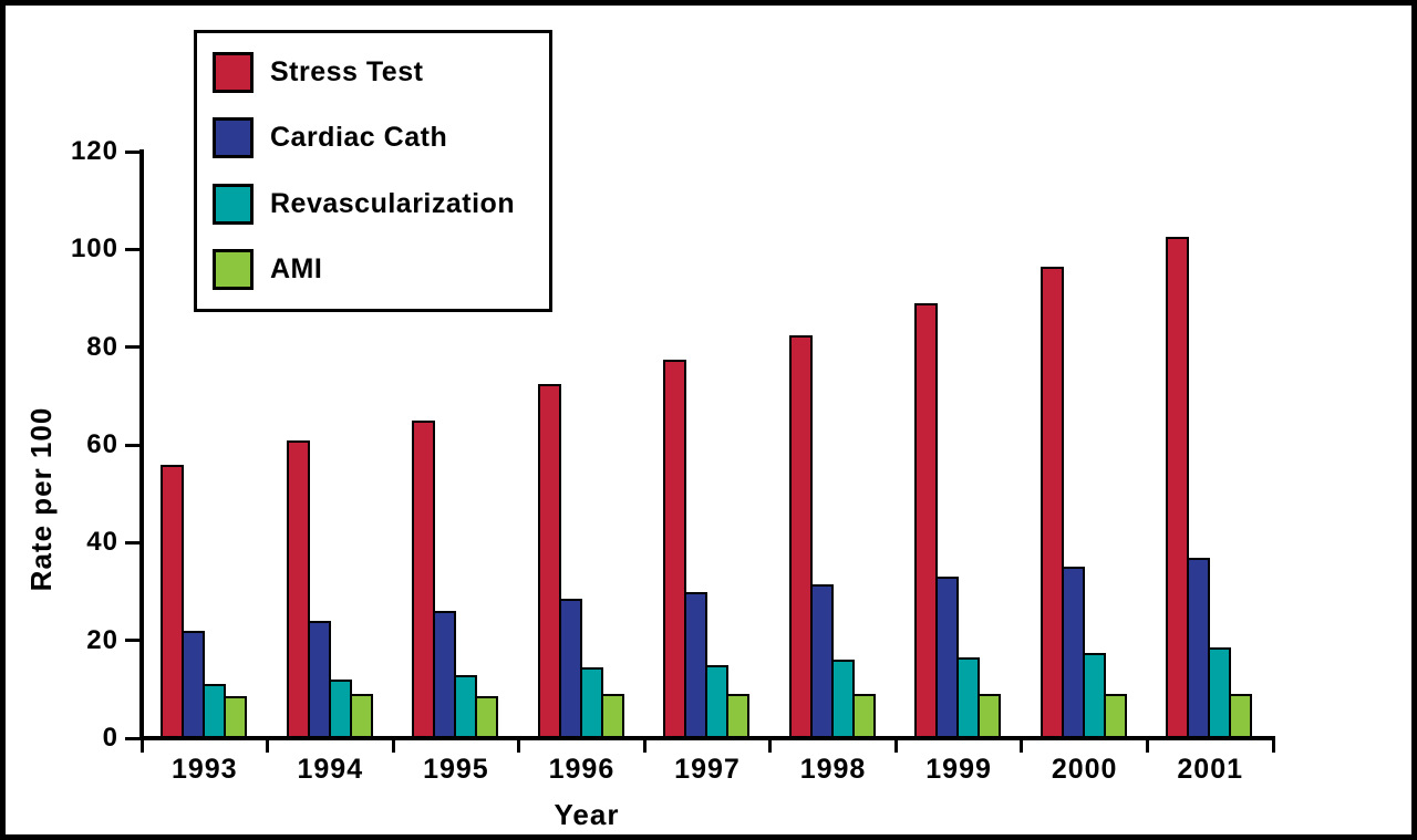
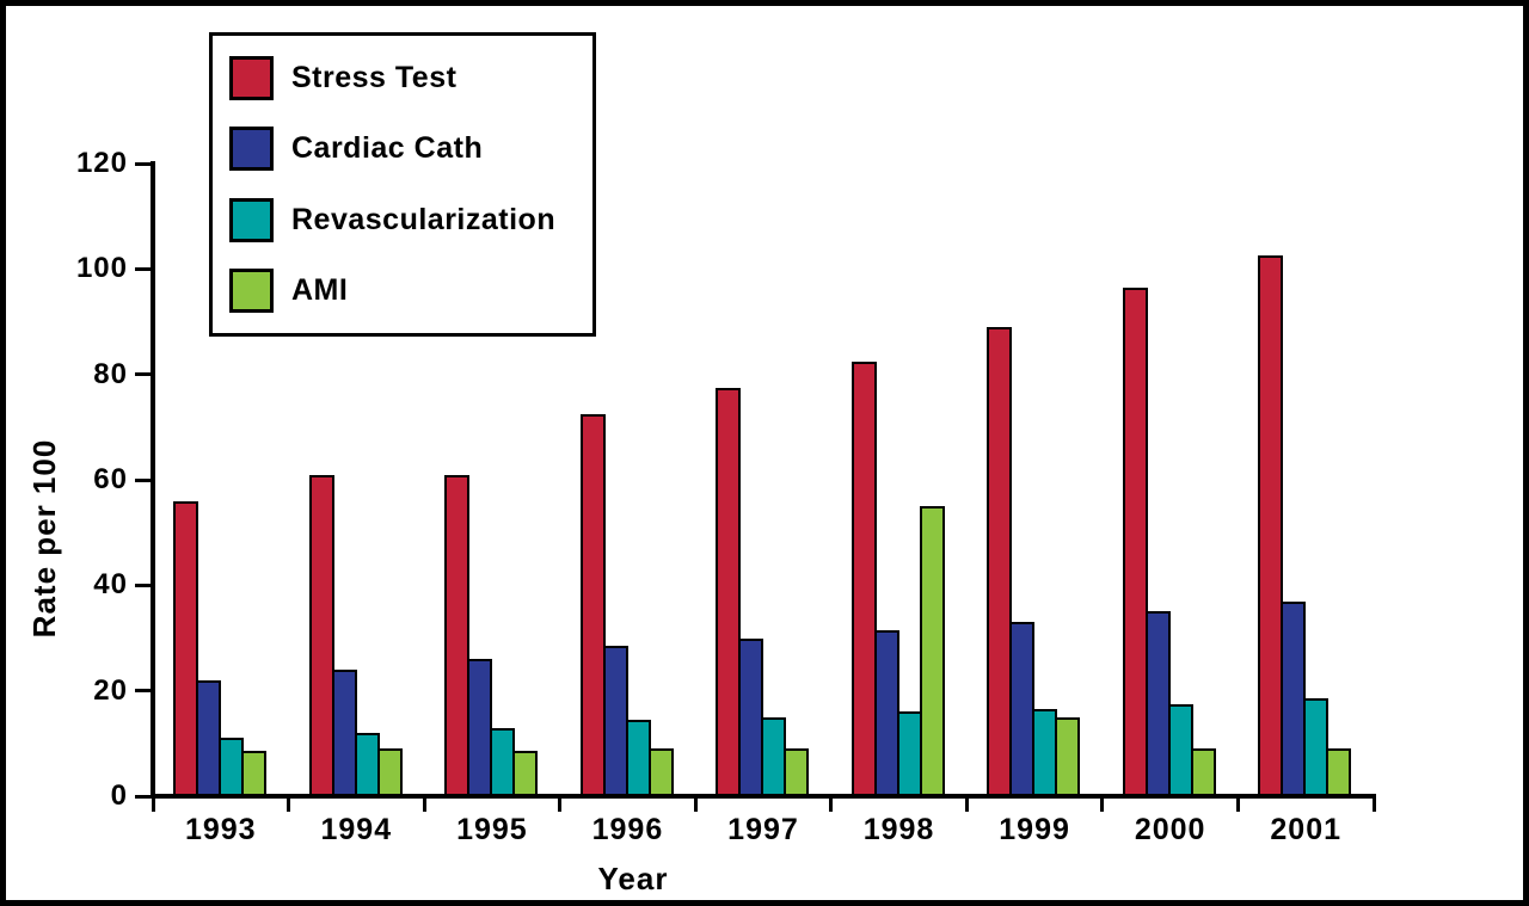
Stress Test/1995: 65 -> 61
AMI/1998: 9 -> 55
AMI/1999: 9 -> 15
